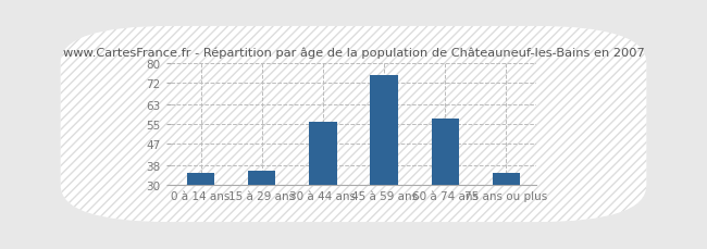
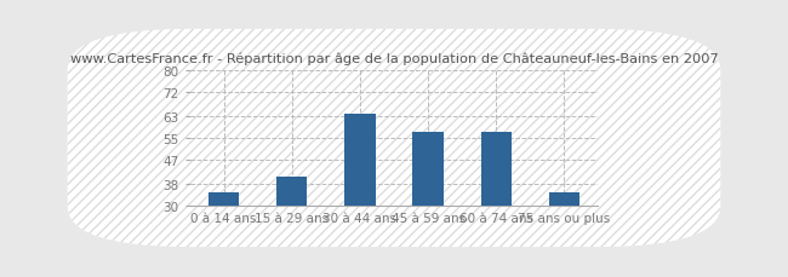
15 à 29 ans: 36 -> 41
30 à 44 ans: 56 -> 64
45 à 59 ans: 75 -> 57
